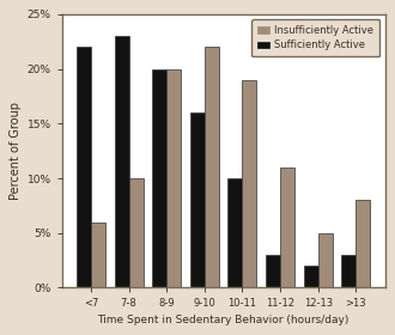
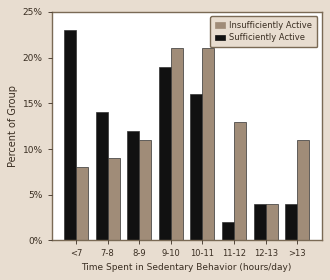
Sufficiently Active/<7: 22% -> 23%
Insufficiently Active/<7: 6% -> 8%
Sufficiently Active/7-8: 23% -> 14%
Insufficiently Active/7-8: 10% -> 9%
Sufficiently Active/8-9: 20% -> 12%
Insufficiently Active/8-9: 20% -> 11%
Sufficiently Active/9-10: 16% -> 19%
Insufficiently Active/9-10: 22% -> 21%
Sufficiently Active/10-11: 10% -> 16%
Insufficiently Active/10-11: 19% -> 21%
Sufficiently Active/11-12: 3% -> 2%
Insufficiently Active/11-12: 11% -> 13%
Sufficiently Active/12-13: 2% -> 4%
Insufficiently Active/12-13: 5% -> 4%
Sufficiently Active/>13: 3% -> 4%
Insufficiently Active/>13: 8% -> 11%
